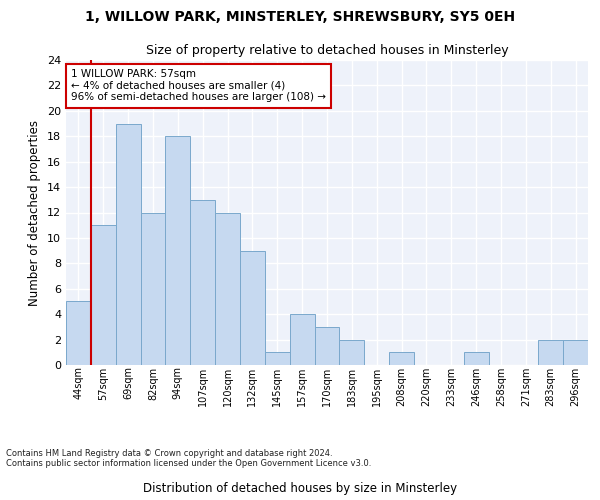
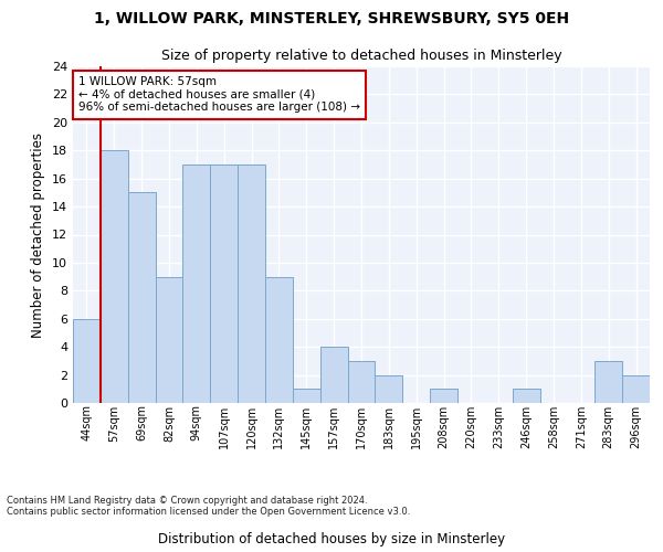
44sqm: 5 -> 6
57sqm: 11 -> 18
69sqm: 19 -> 15
82sqm: 12 -> 9
94sqm: 18 -> 17
107sqm: 13 -> 17
120sqm: 12 -> 17
283sqm: 2 -> 3
